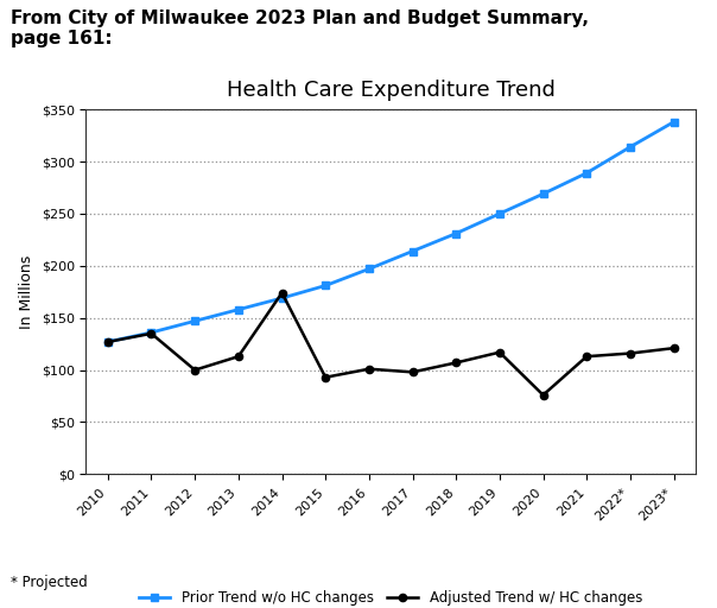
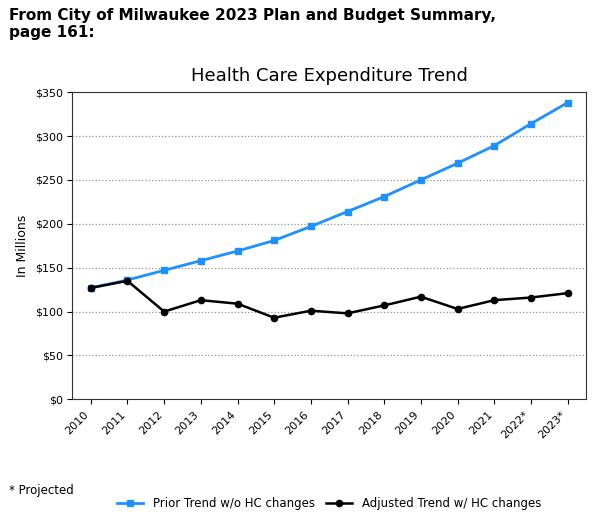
Adjusted Trend w/ HC changes/2014: $174 -> $109
Adjusted Trend w/ HC changes/2020: $76 -> $103
